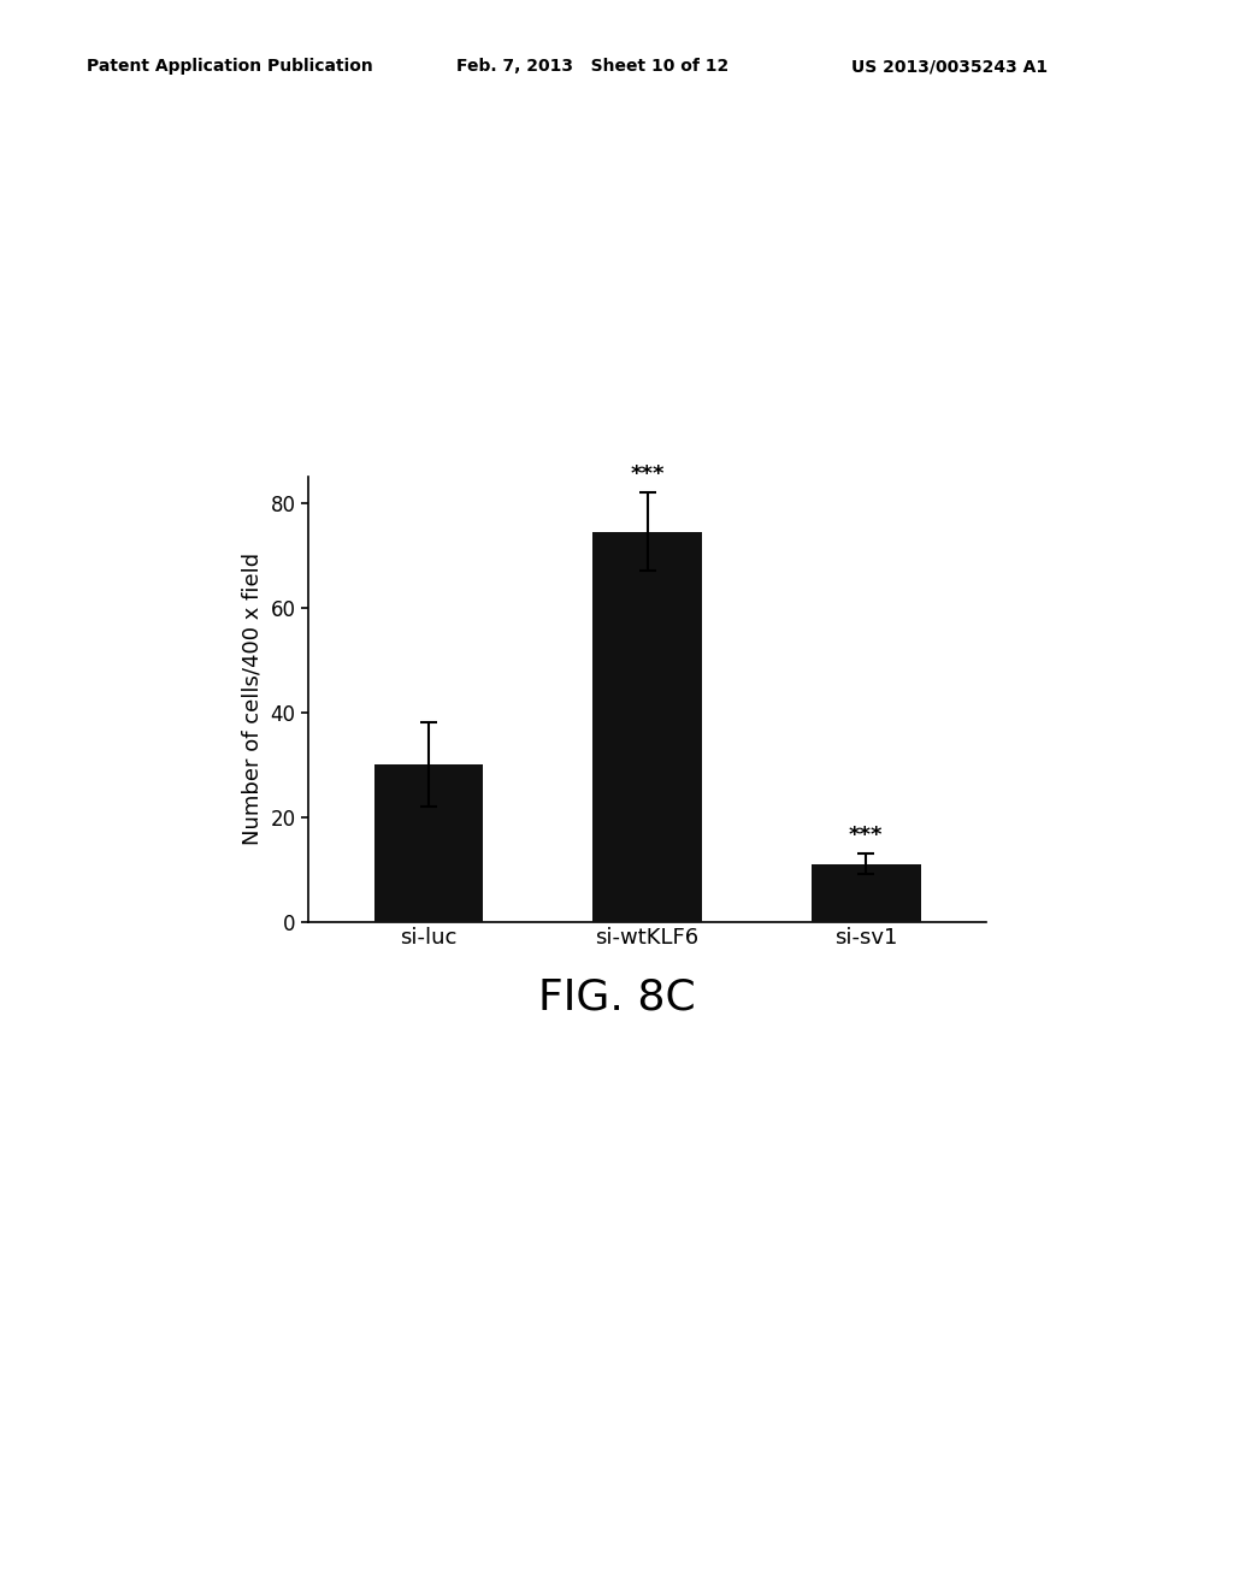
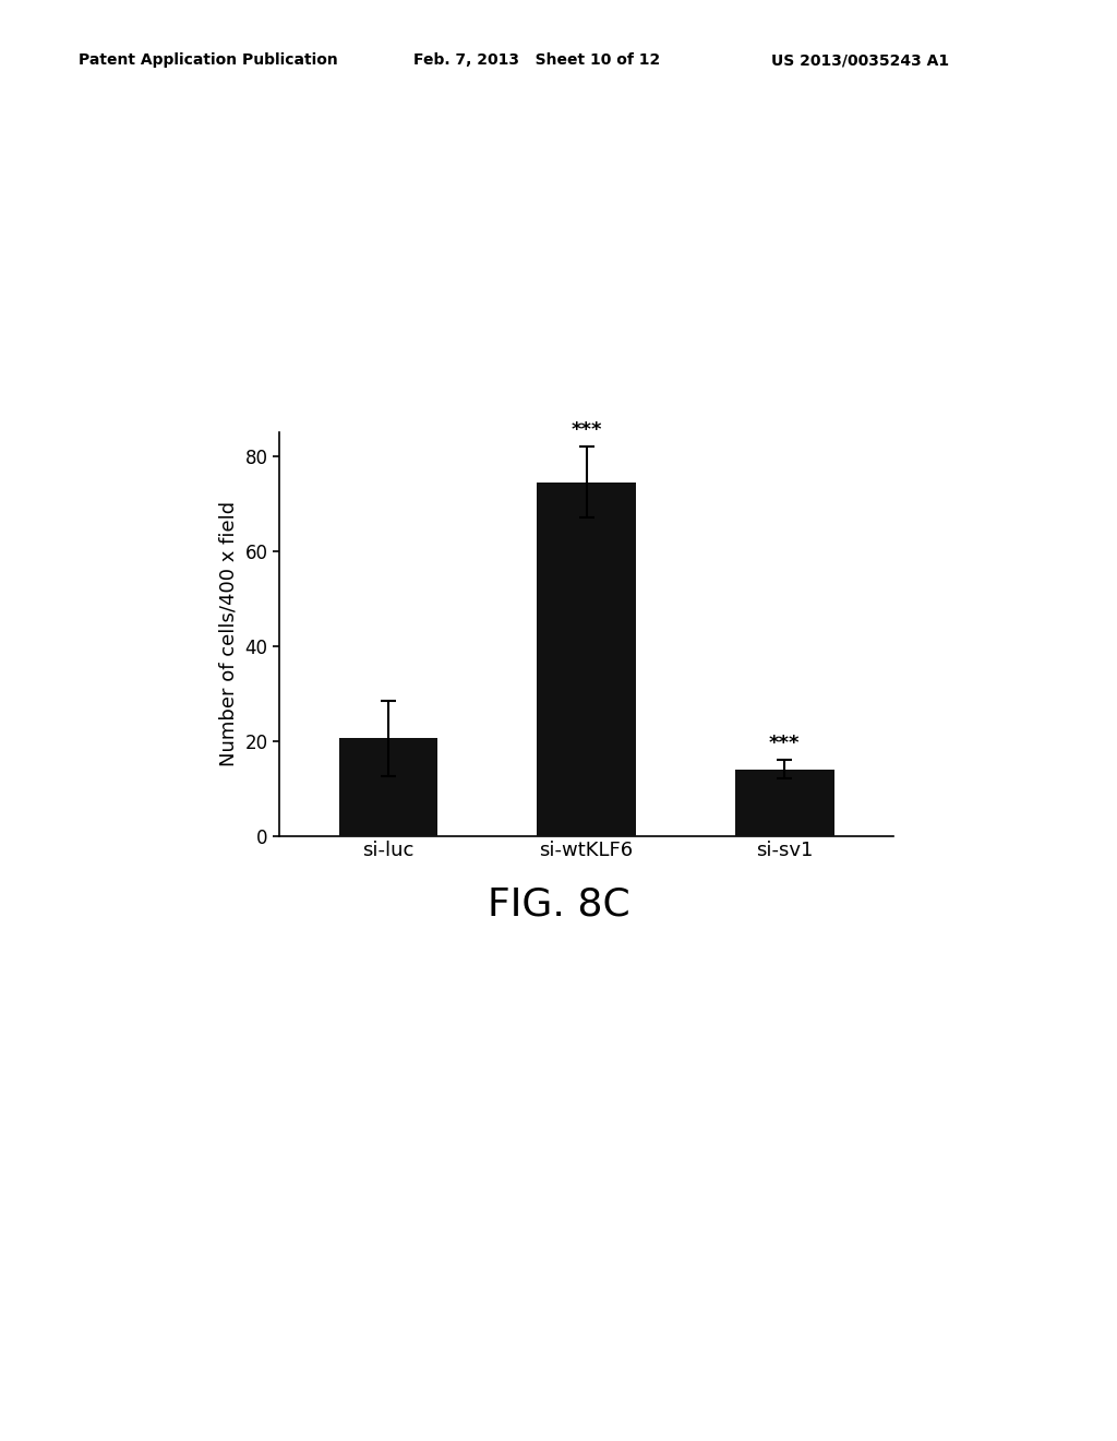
si-luc: 30.0 -> 20.5
si-sv1: 11.0 -> 14.0
